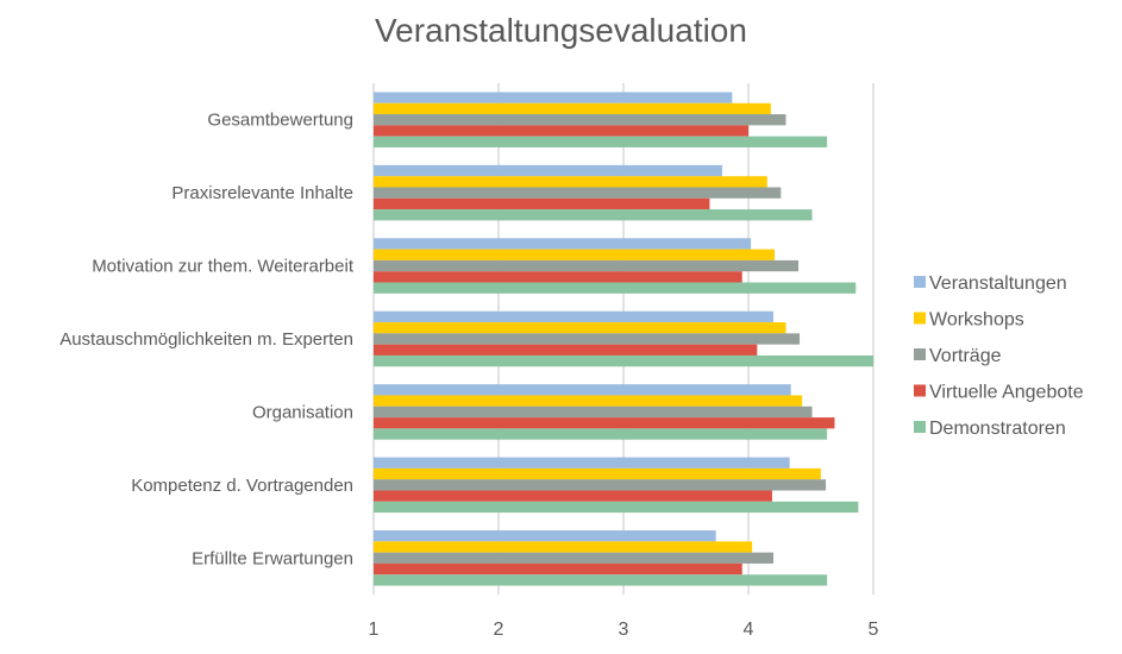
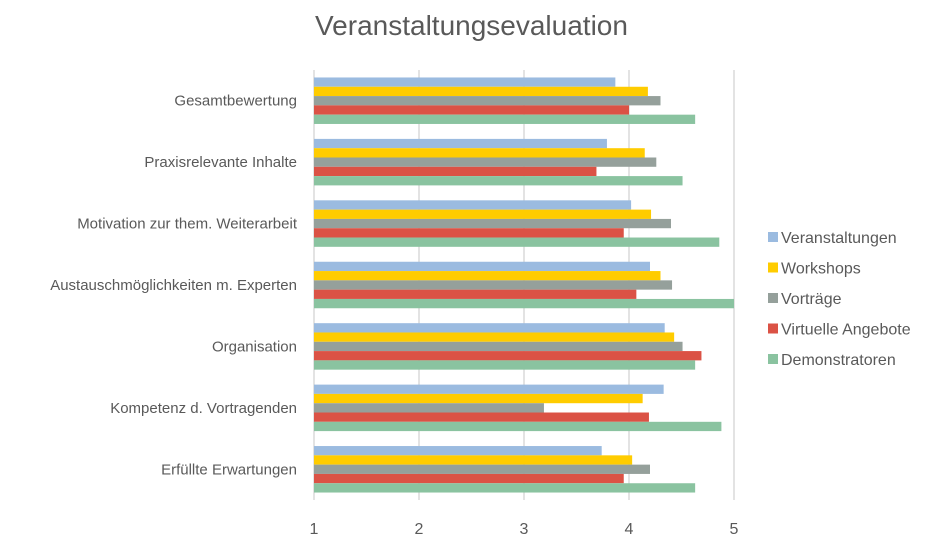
Workshops/Kompetenz d. Vortragenden: 4.58 -> 4.13
Vorträge/Kompetenz d. Vortragenden: 4.62 -> 3.19
